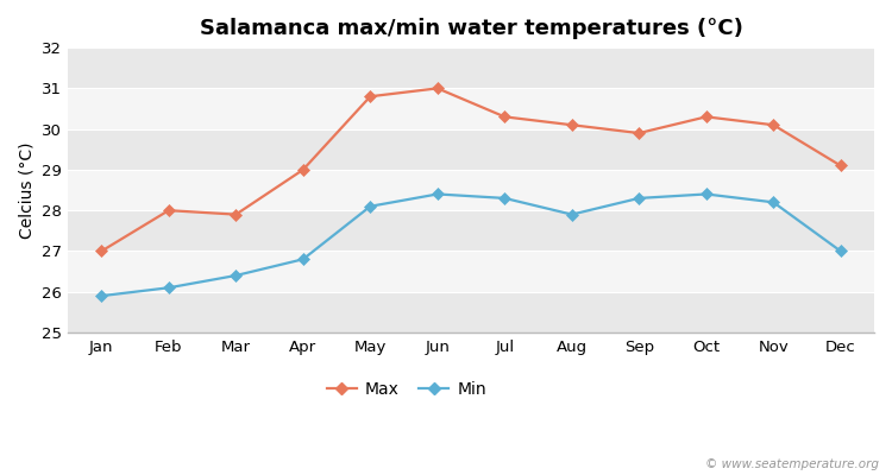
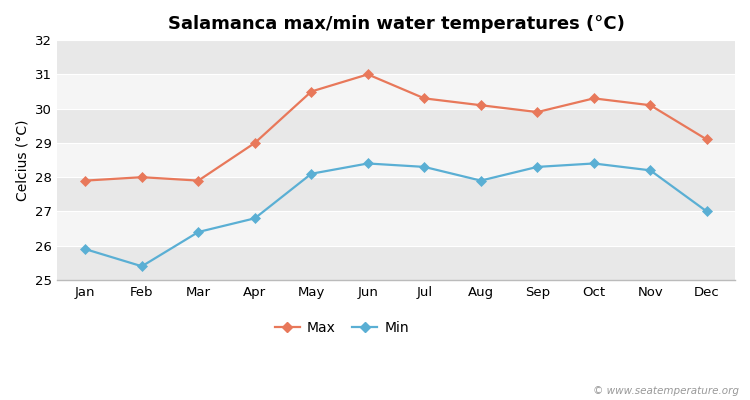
Max/Jan: 27.0 -> 27.9
Min/Feb: 26.1 -> 25.4
Max/May: 30.8 -> 30.5
